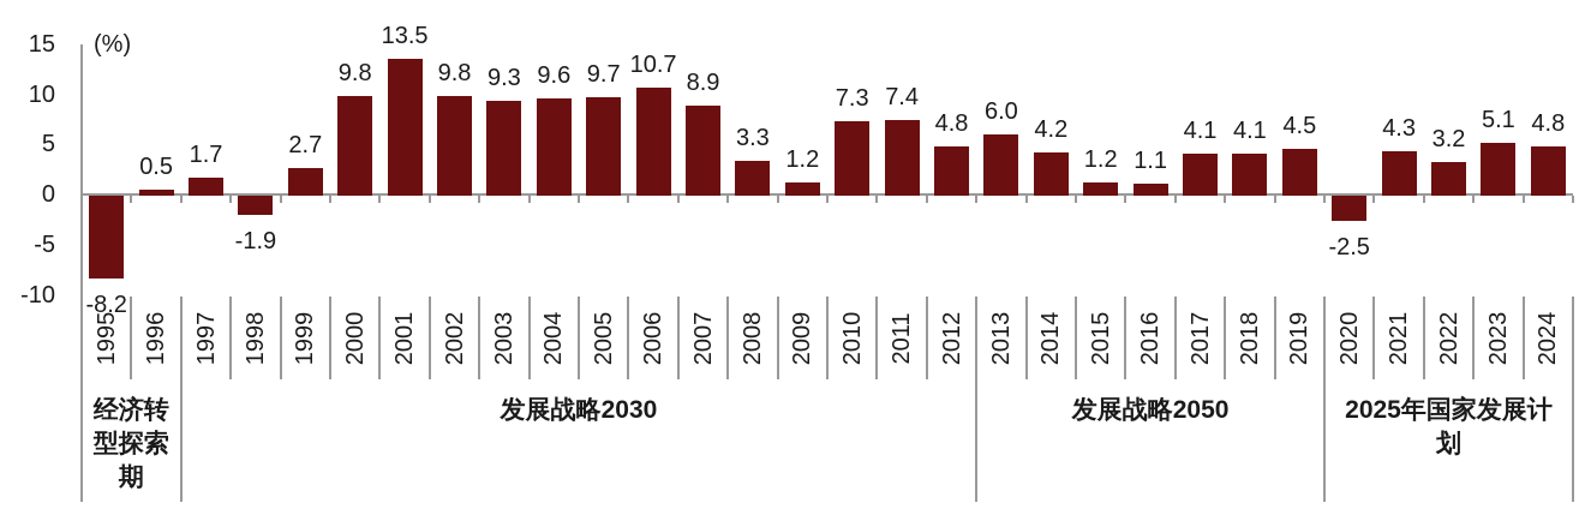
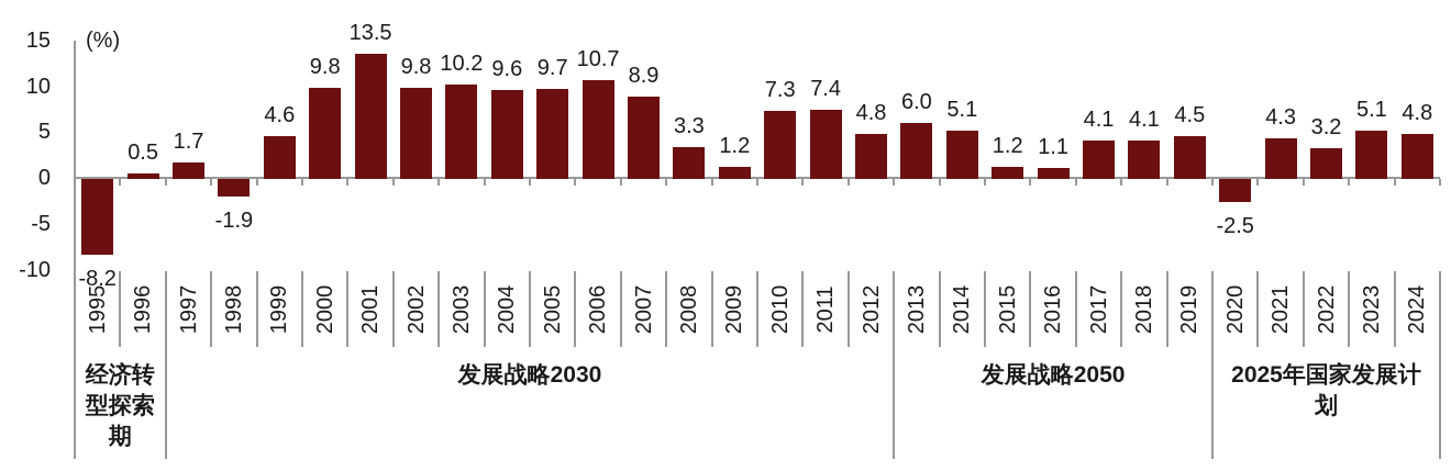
1999: 2.7 -> 4.6
2003: 9.3 -> 10.2
2014: 4.2 -> 5.1
